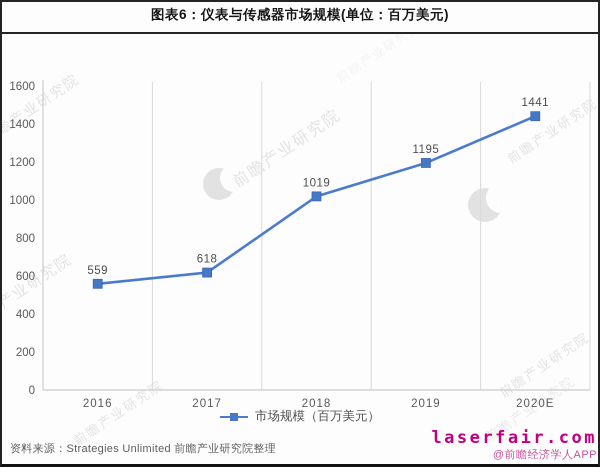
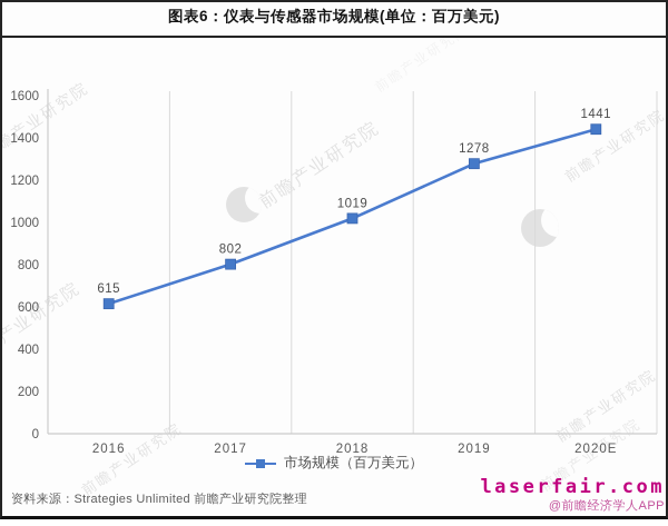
2016: 559 -> 615
2017: 618 -> 802
2019: 1195 -> 1278
